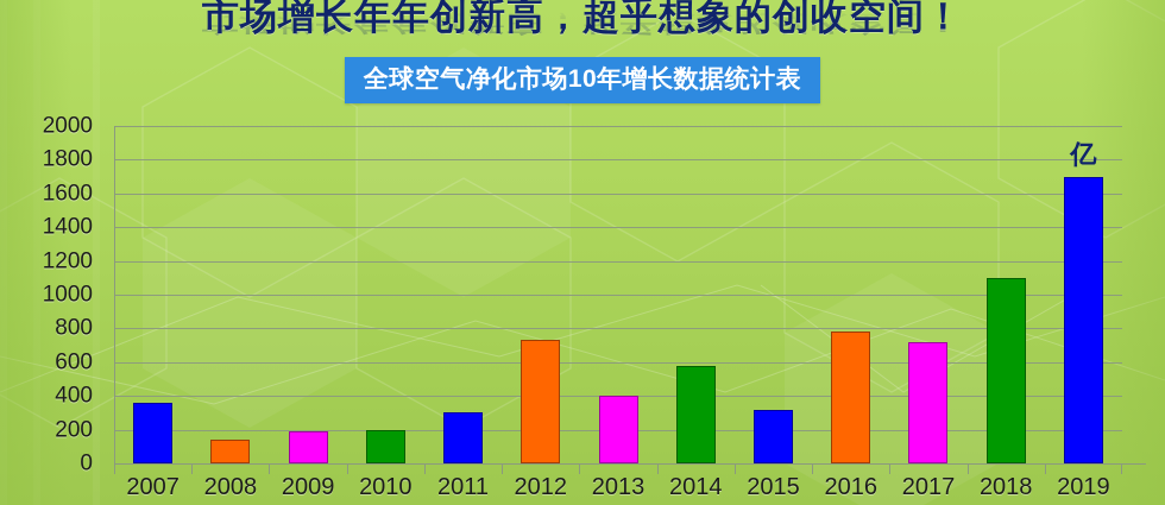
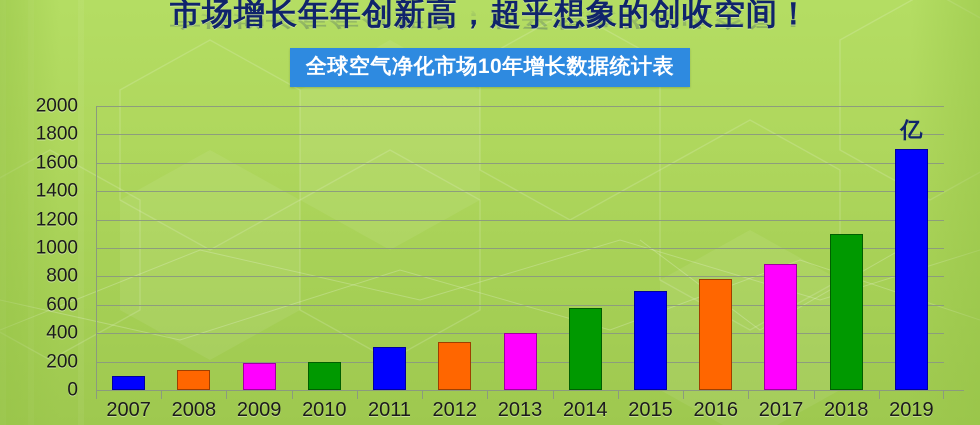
2007: 360 -> 100
2012: 730 -> 340
2015: 320 -> 700
2017: 720 -> 890
